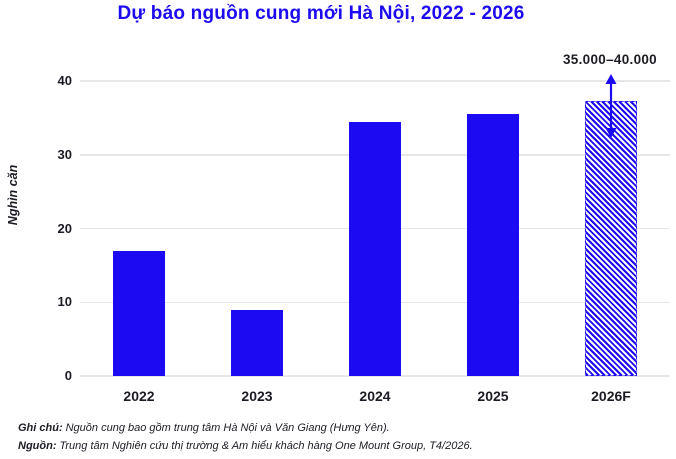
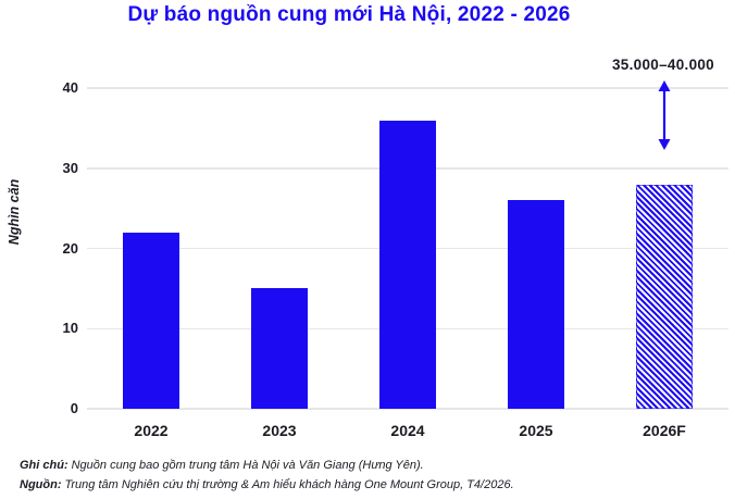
2022: 17 -> 22
2023: 9 -> 15
2024: 34 -> 36
2025: 36 -> 26
2026F: 37 -> 28
